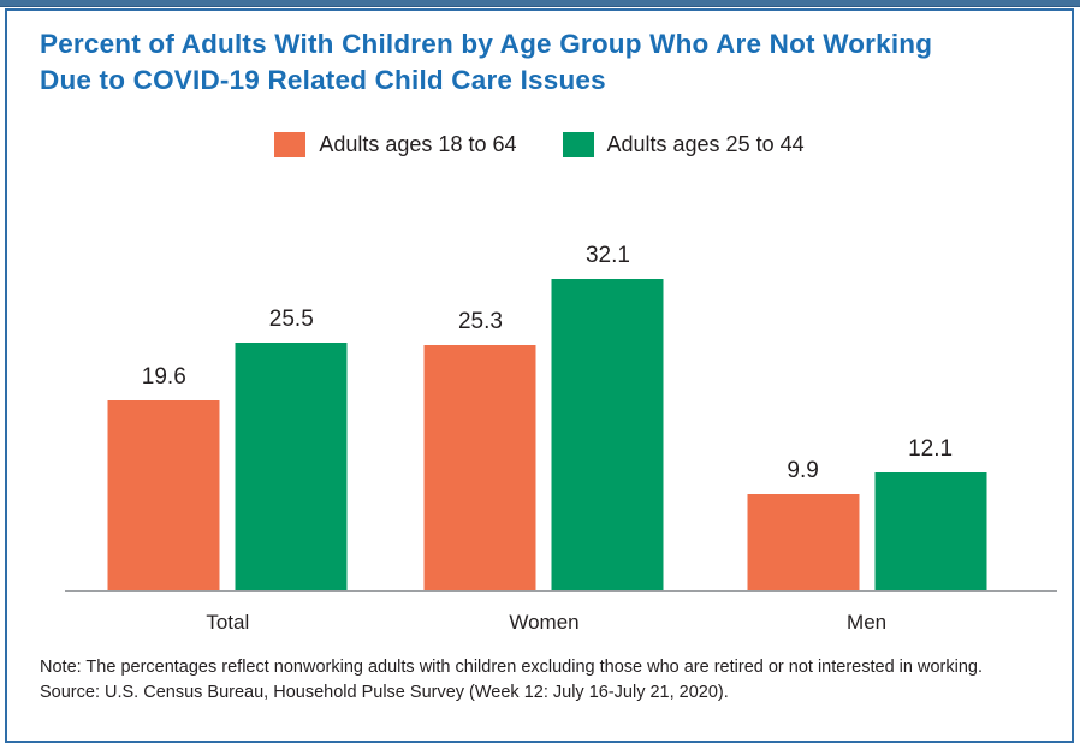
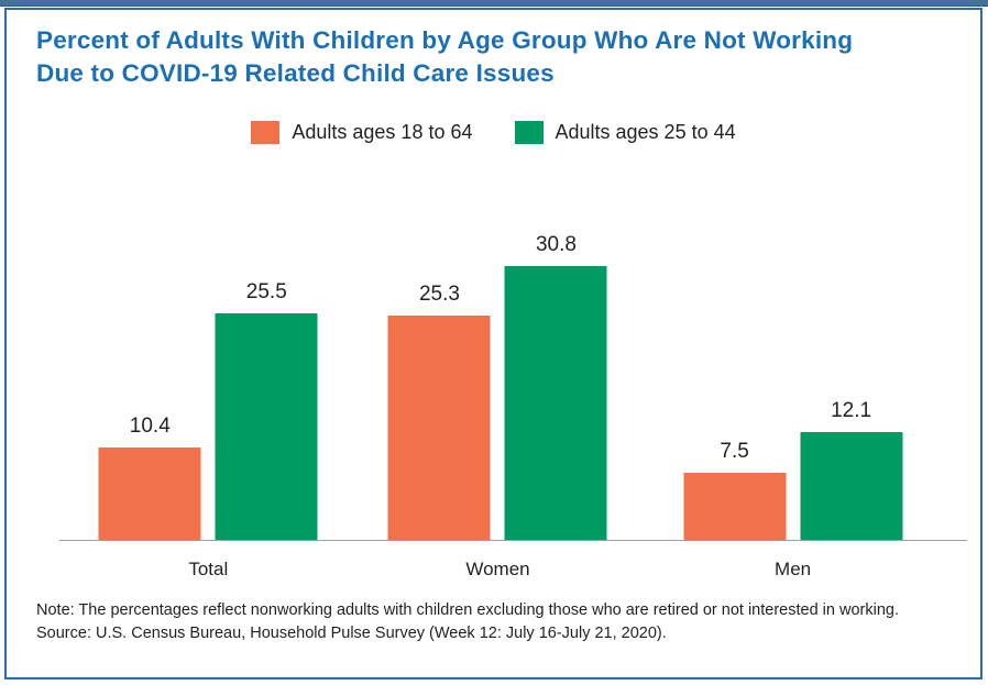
Adults ages 18 to 64/Total: 19.6 -> 10.4
Adults ages 25 to 44/Women: 32.1 -> 30.8
Adults ages 18 to 64/Men: 9.9 -> 7.5
